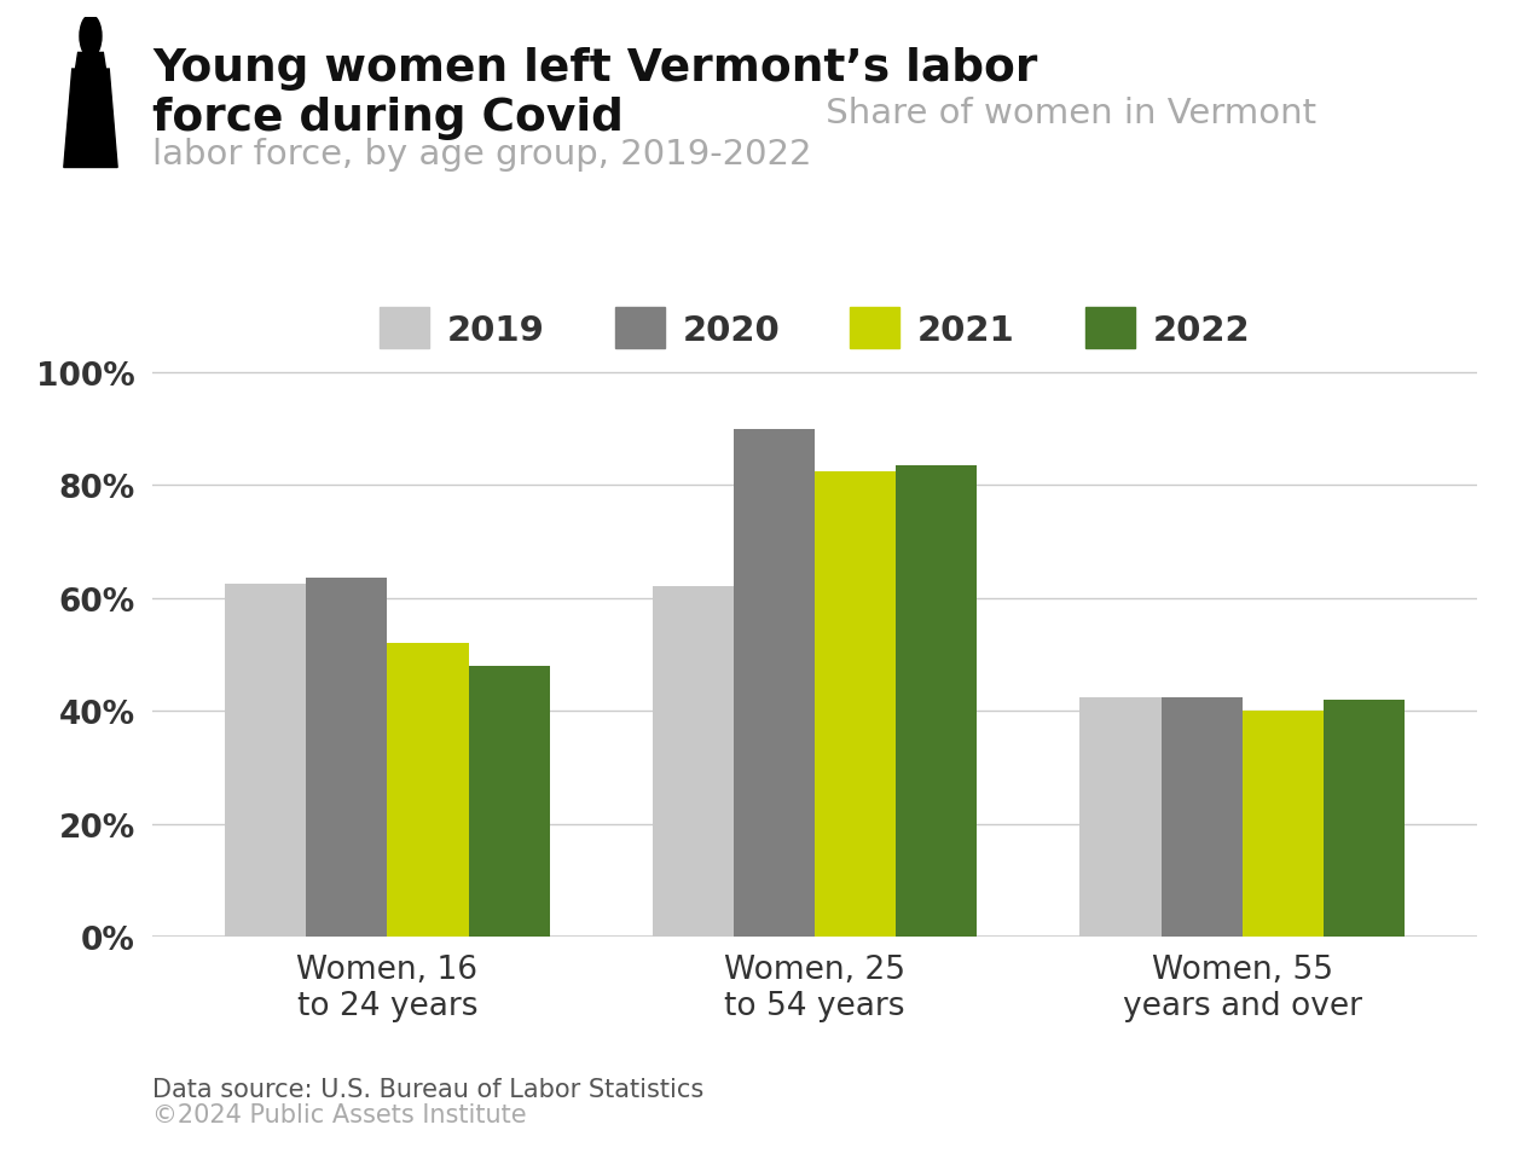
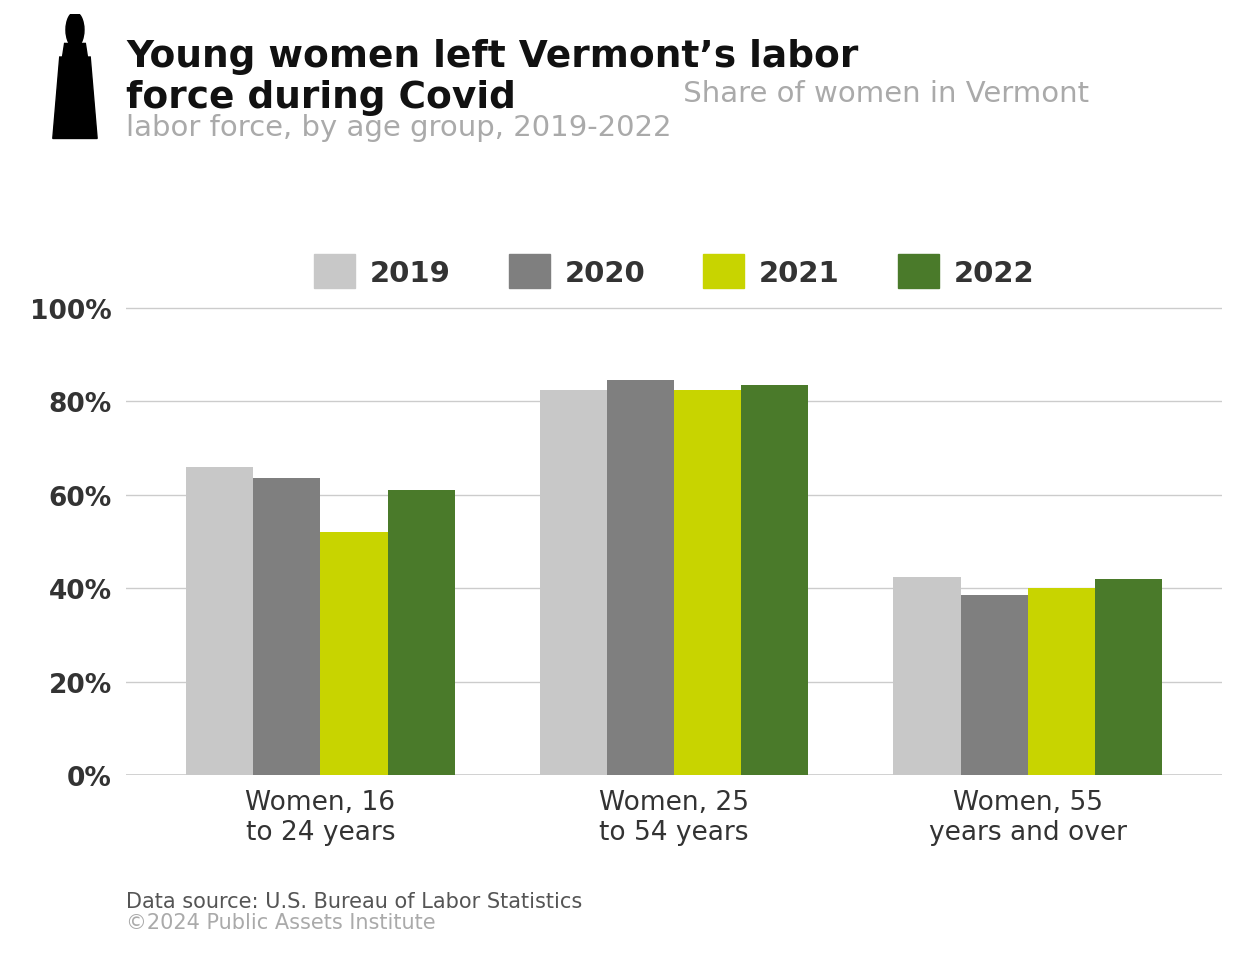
2019/Women, 16 to 24 years: 62.5% -> 66.0%
2022/Women, 16 to 24 years: 48.0% -> 61.0%
2019/Women, 25 to 54 years: 62.0% -> 82.5%
2020/Women, 25 to 54 years: 90.0% -> 84.5%
2020/Women, 55 years and over: 42.5% -> 38.5%
